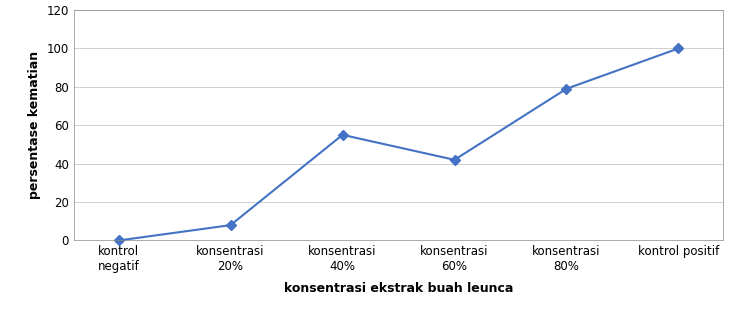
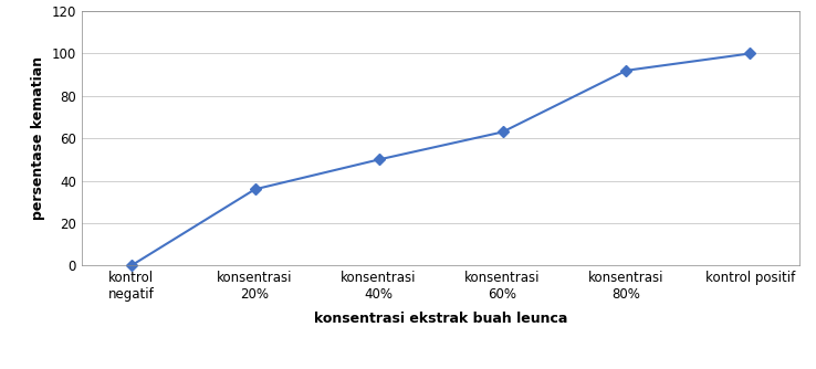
konsentrasi 20%: 8 -> 36
konsentrasi 40%: 55 -> 50
konsentrasi 60%: 42 -> 63
konsentrasi 80%: 79 -> 92
